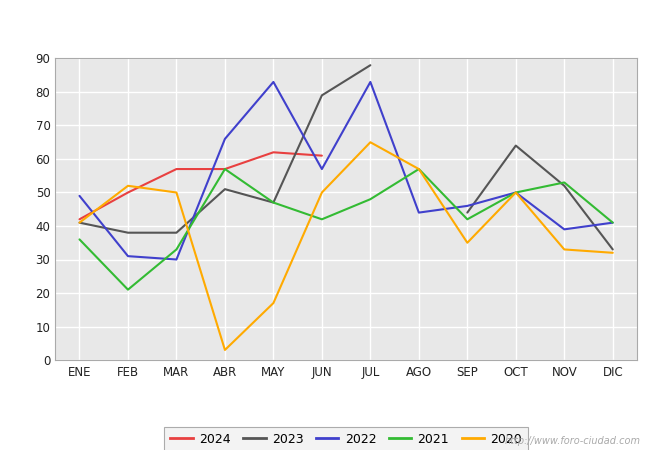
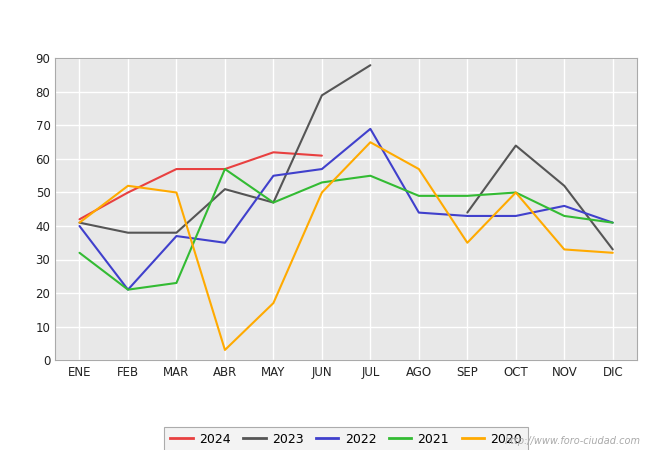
2022/ENE: 49 -> 40
2021/ENE: 36 -> 32
2022/FEB: 31 -> 21
2022/MAR: 30 -> 37
2021/MAR: 33 -> 23
2022/ABR: 66 -> 35
2022/MAY: 83 -> 55
2021/JUN: 42 -> 53
2022/JUL: 83 -> 69
2021/JUL: 48 -> 55
2021/AGO: 57 -> 49
2022/SEP: 46 -> 43
2021/SEP: 42 -> 49
2022/OCT: 50 -> 43
2022/NOV: 39 -> 46
2021/NOV: 53 -> 43
